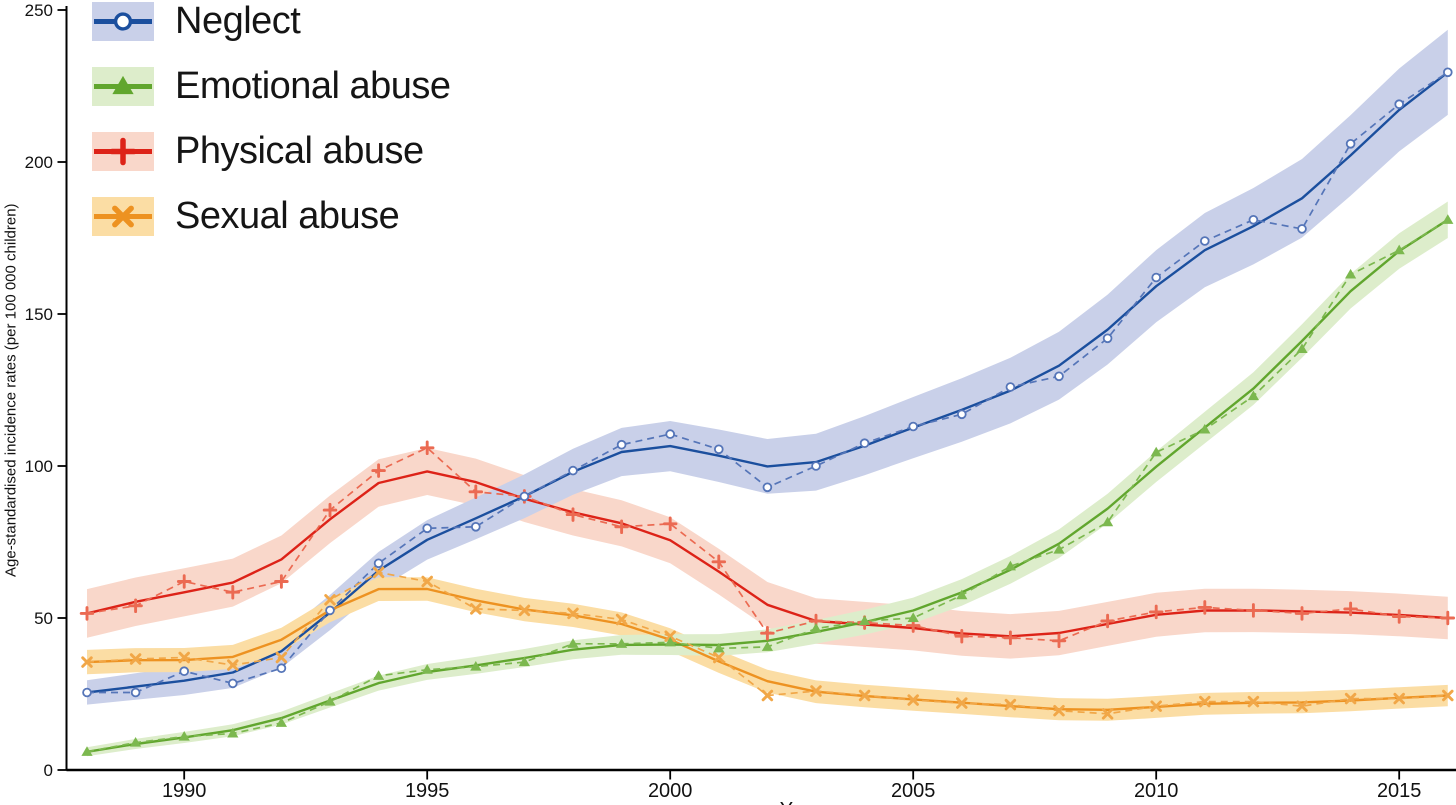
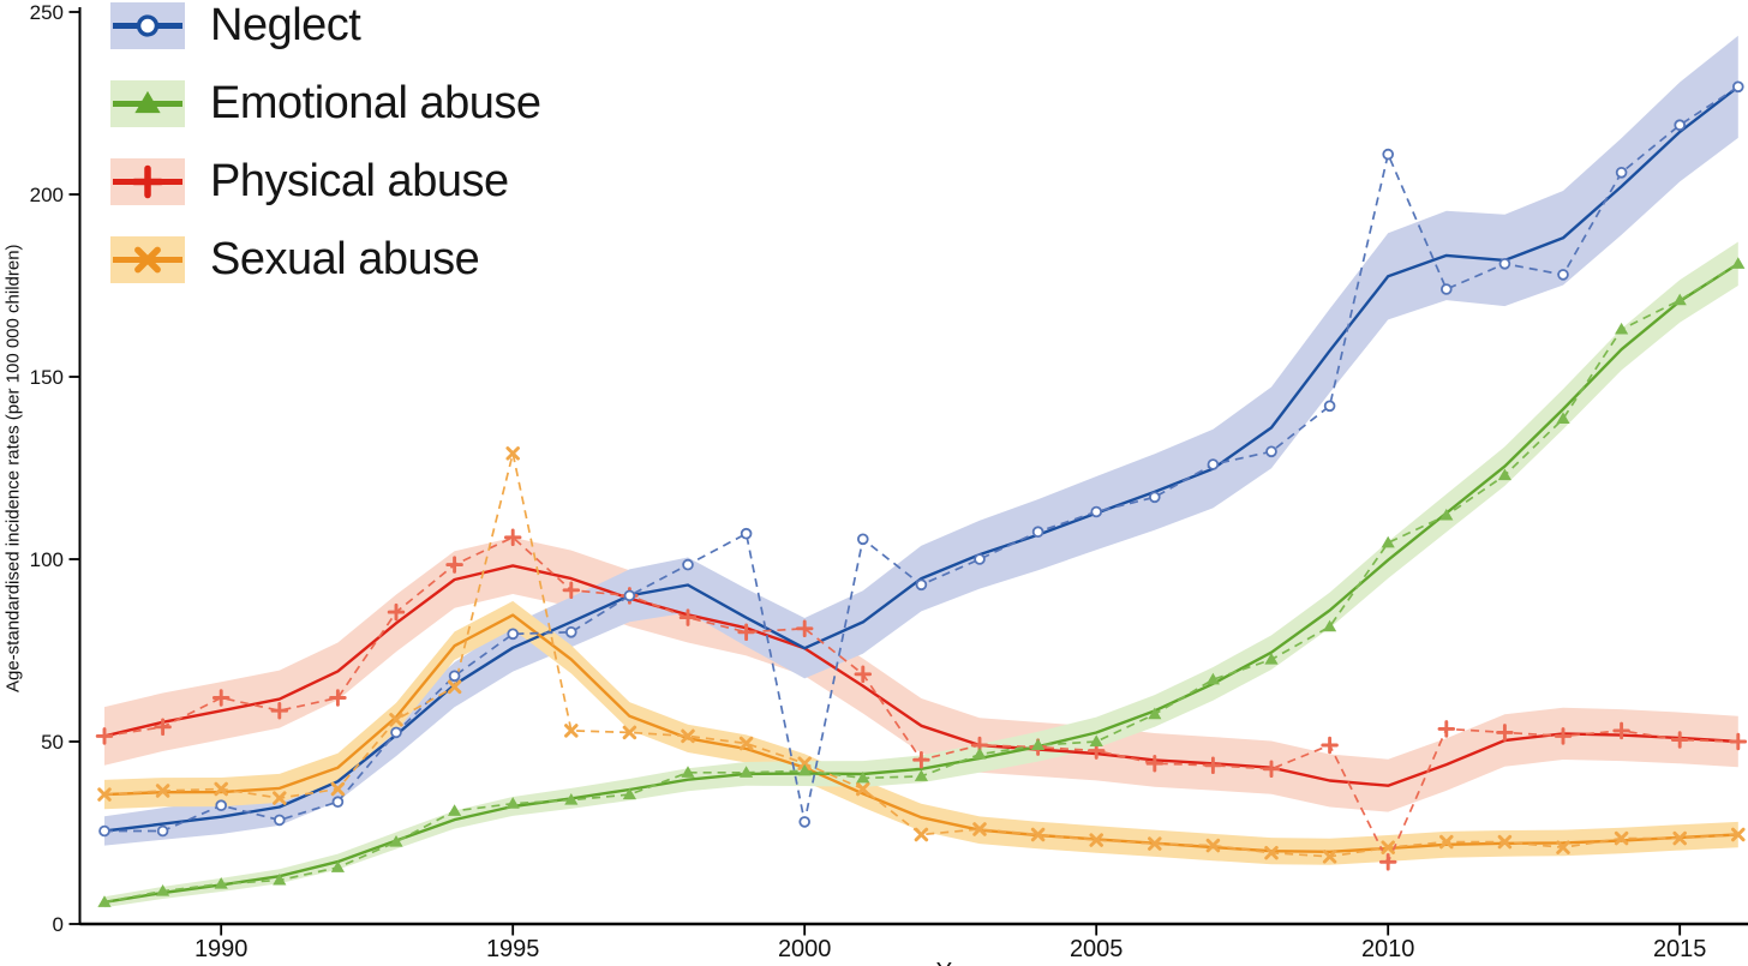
Sexual abuse/1995: 62 -> 129
Neglect/2000: 110 -> 28
Neglect/2010: 162 -> 211
Physical abuse/2010: 52 -> 17
